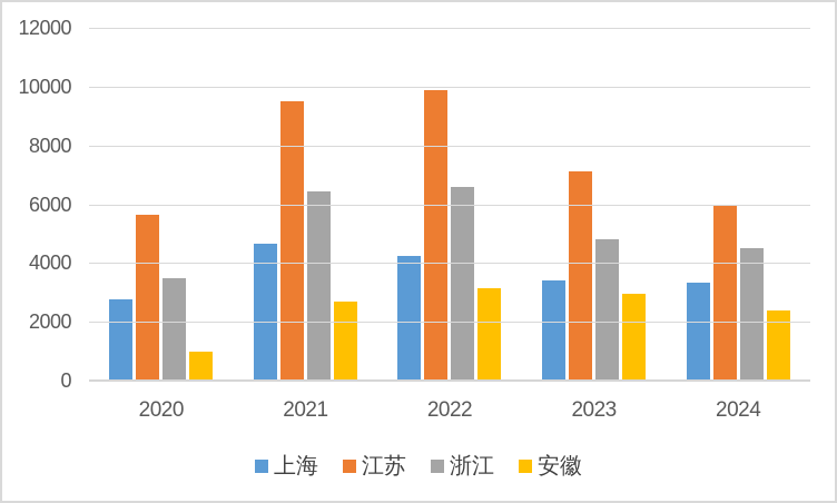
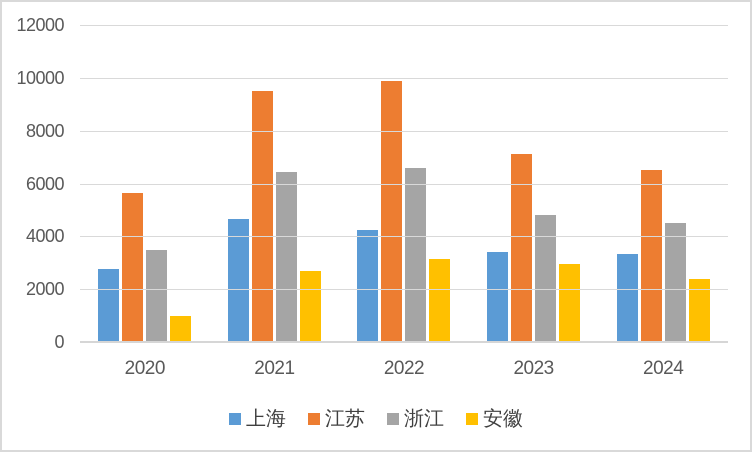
江苏/2024: 6000 -> 6500
